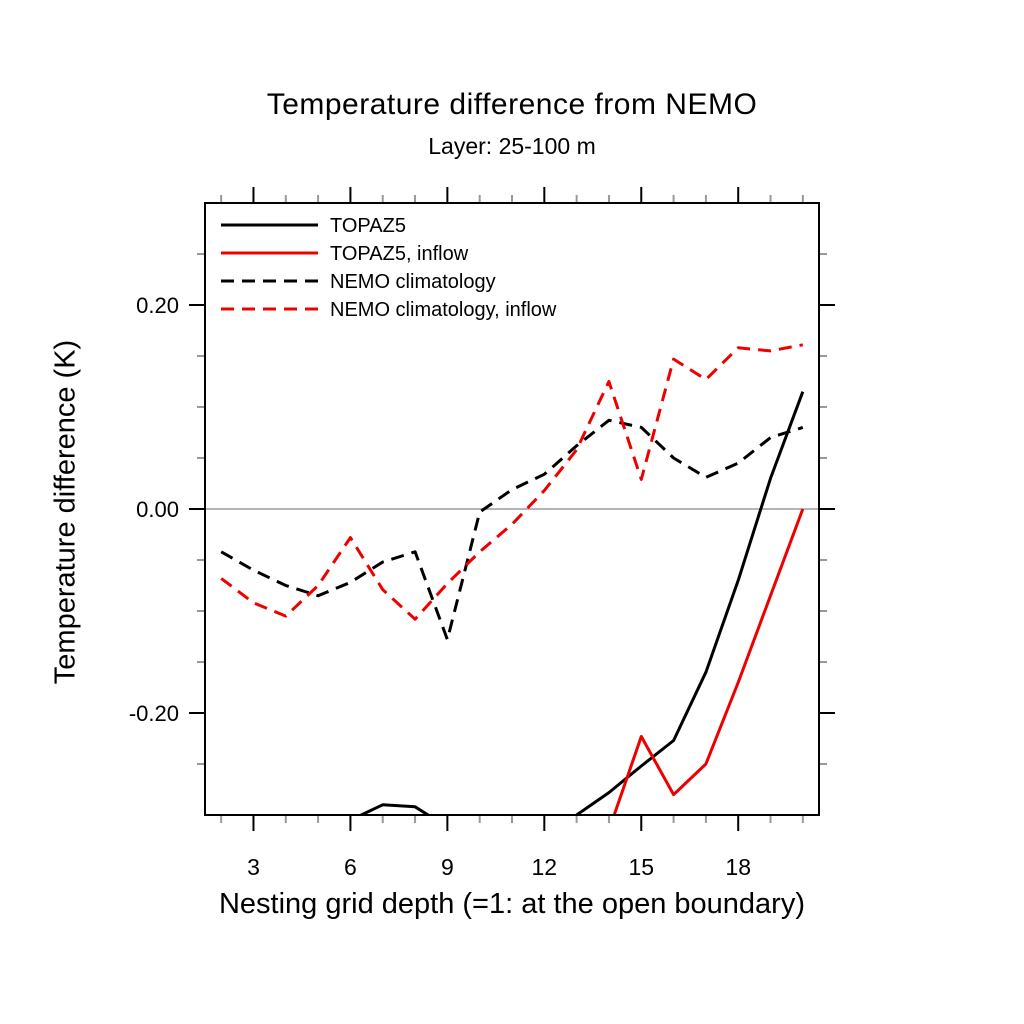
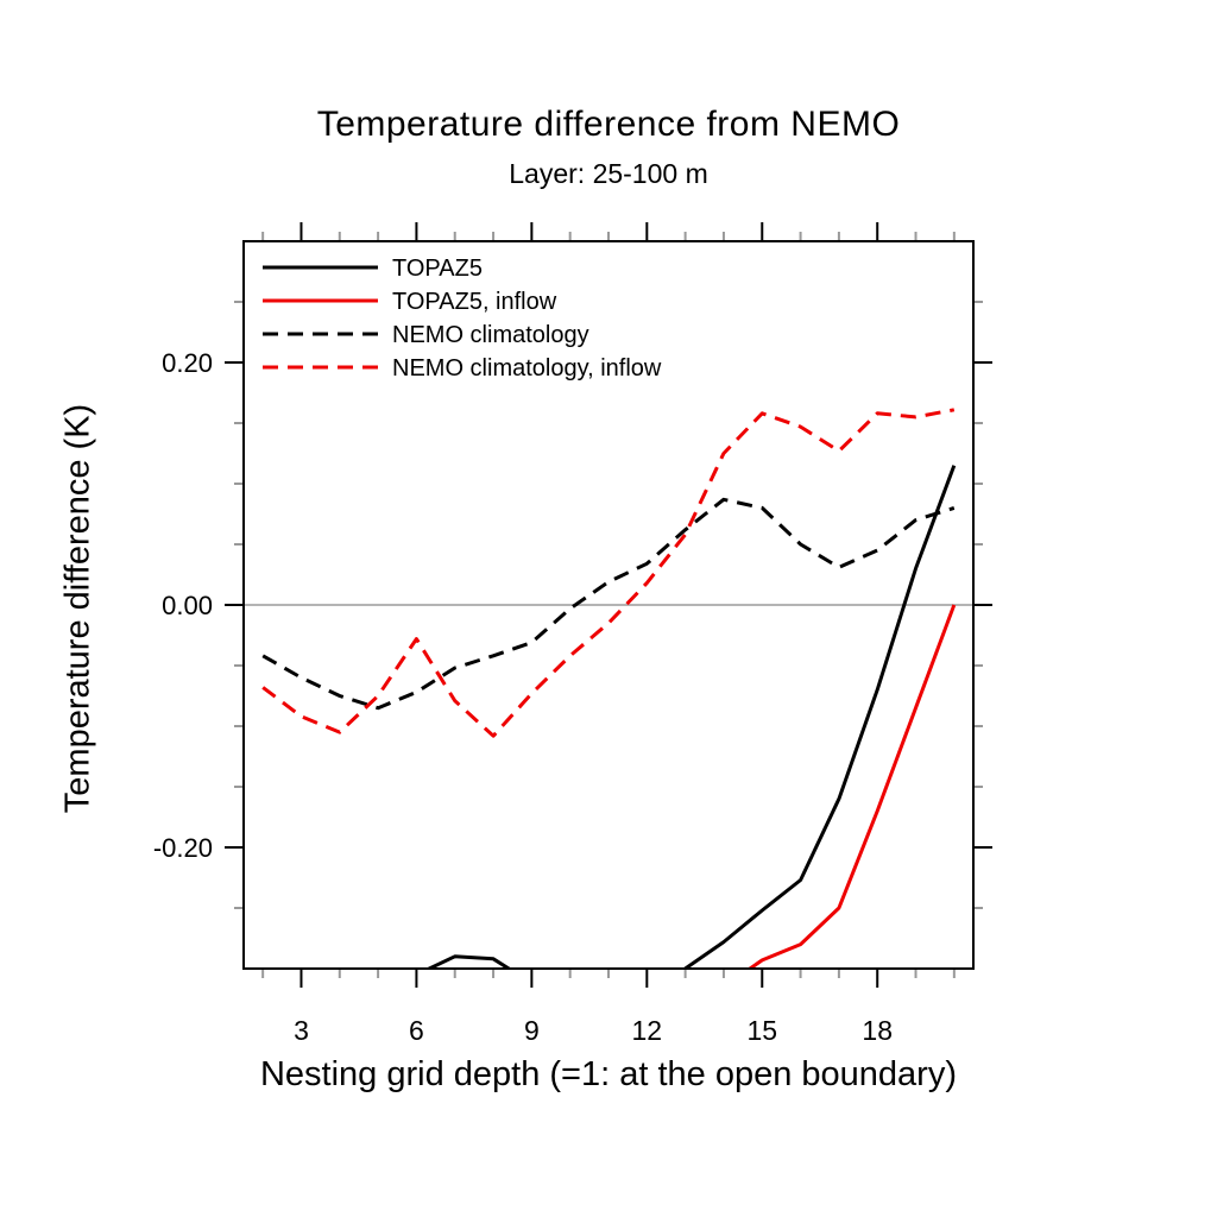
NEMO climatology/9: -0.128 -> -0.031
TOPAZ5, inflow/15: -0.223 -> -0.293
NEMO climatology, inflow/15: 0.029 -> 0.158
